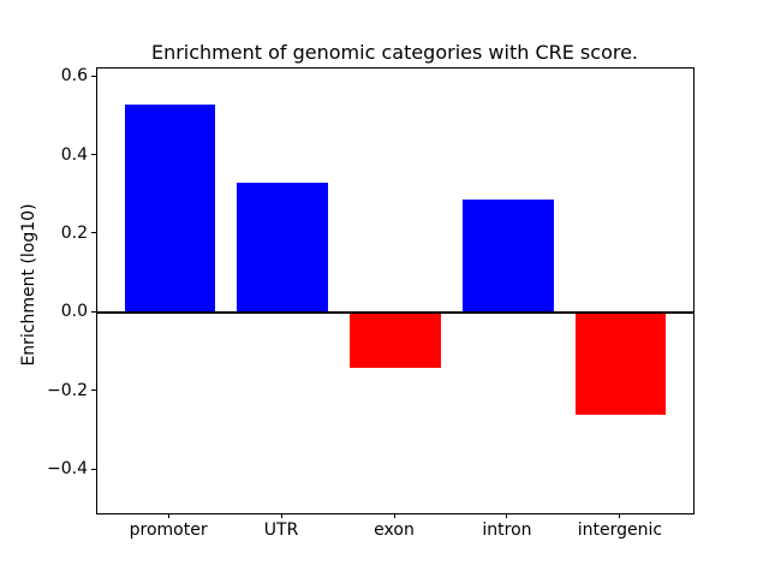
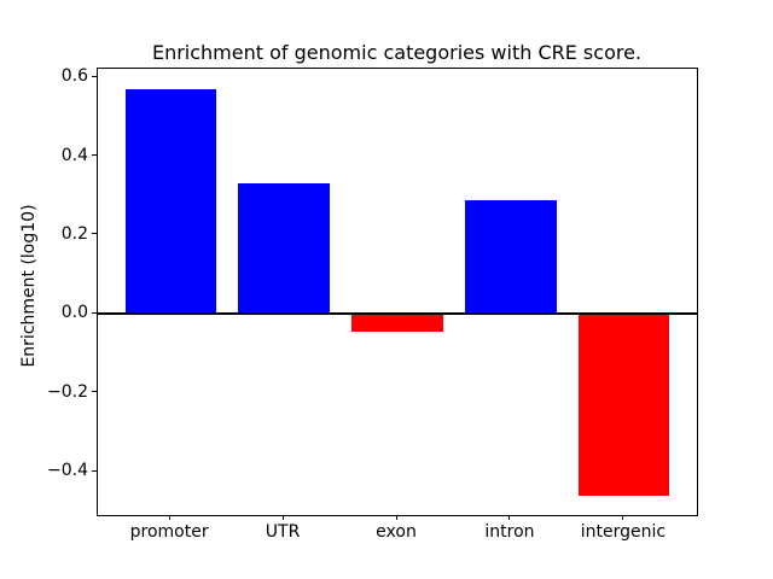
promoter: 0.53 -> 0.57
exon: -0.14 -> -0.04
intergenic: -0.26 -> -0.46
